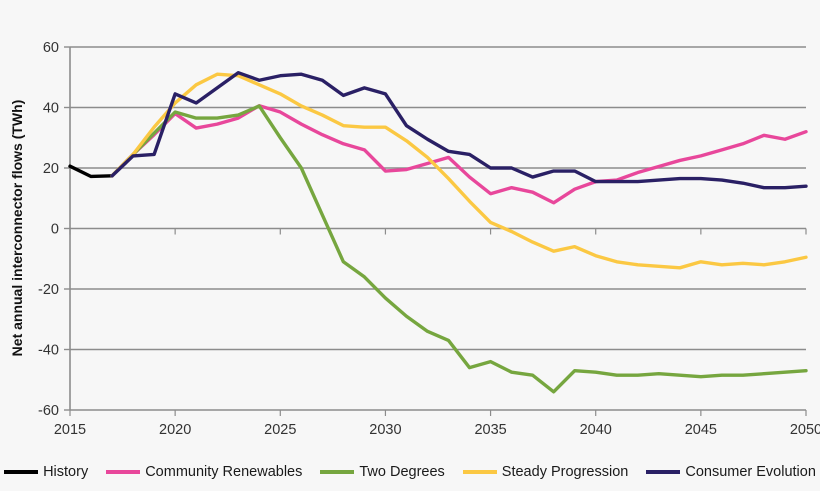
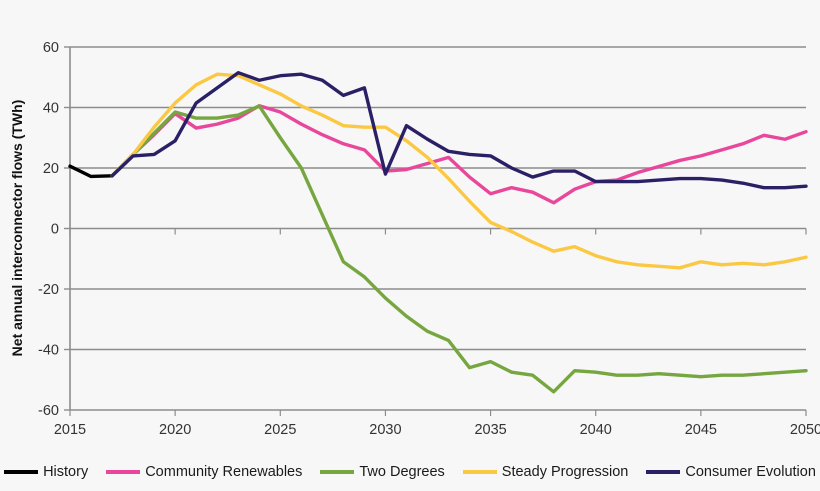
Consumer Evolution/2020: 44 -> 29
Consumer Evolution/2030: 44 -> 18
Consumer Evolution/2035: 20 -> 24
